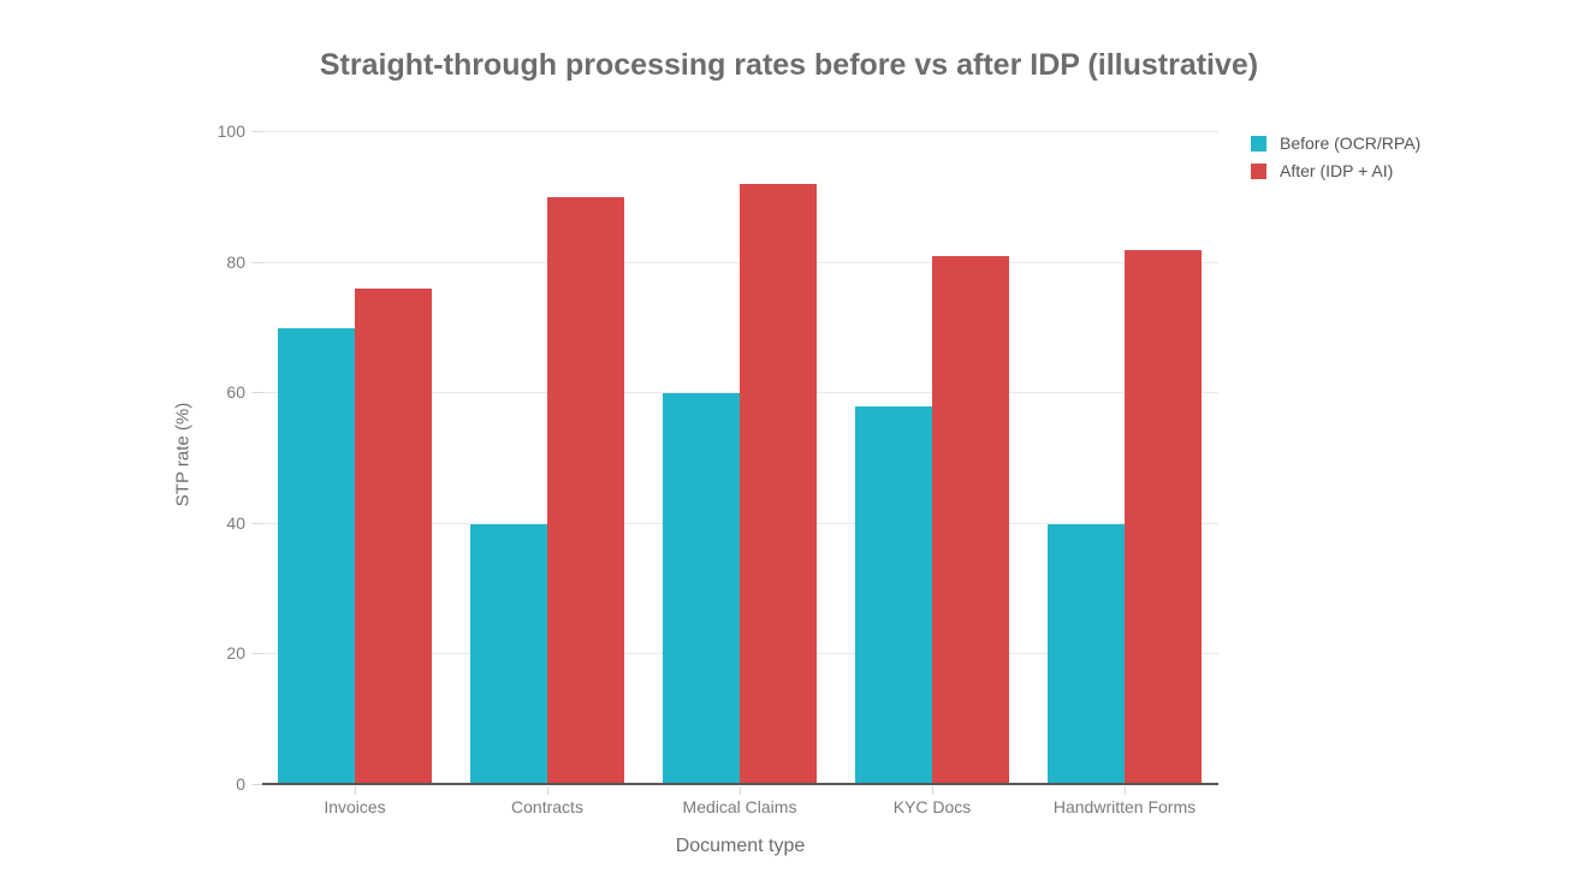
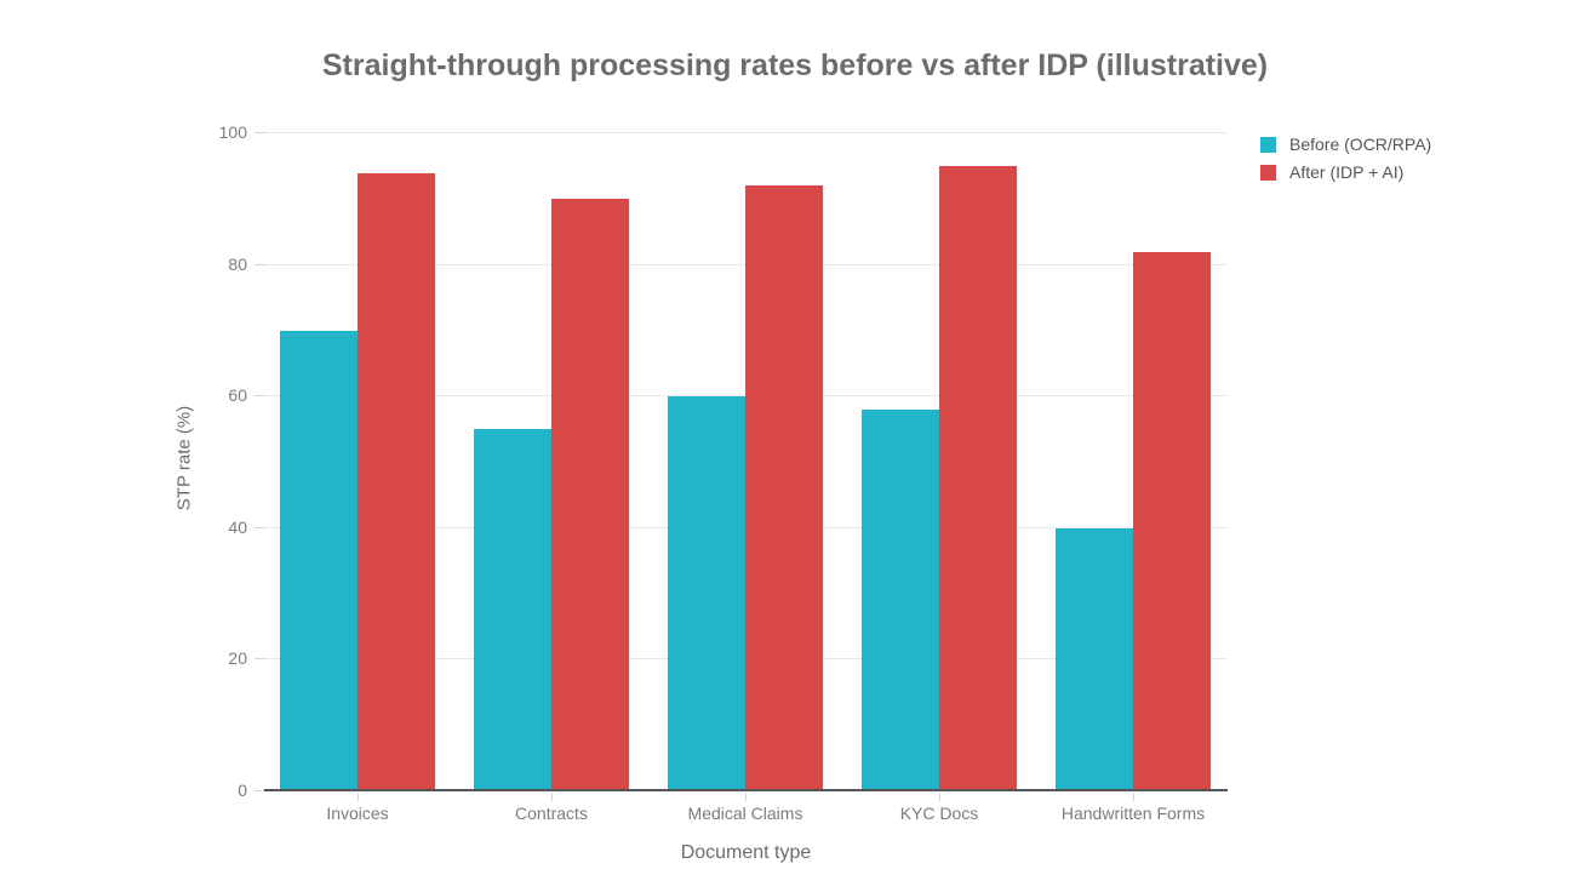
After (IDP + AI)/Invoices: 76 -> 94
Before (OCR/RPA)/Contracts: 40 -> 55
After (IDP + AI)/KYC Docs: 81 -> 95
